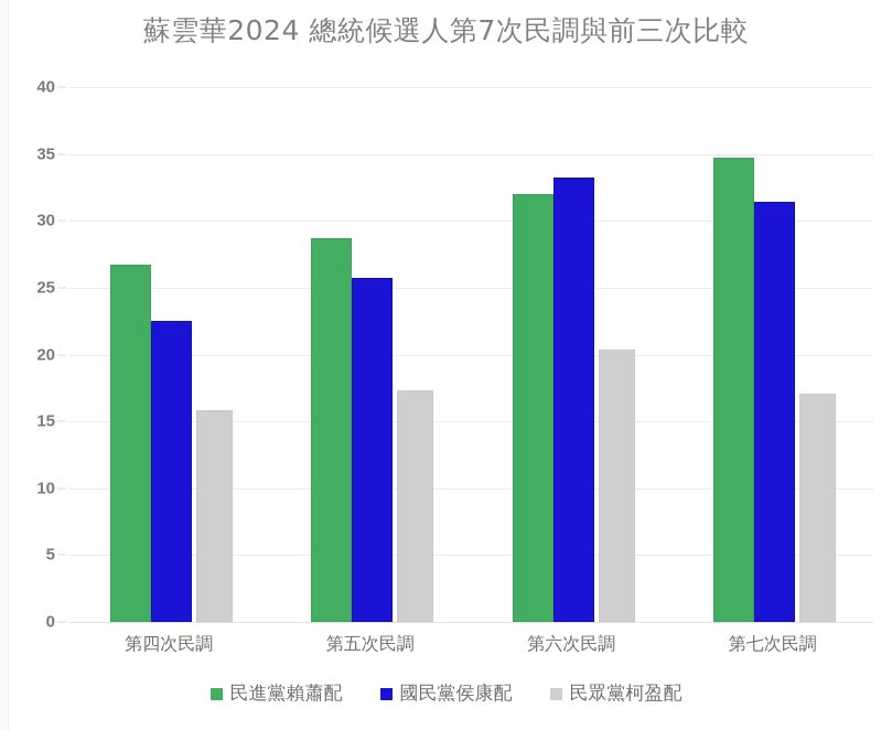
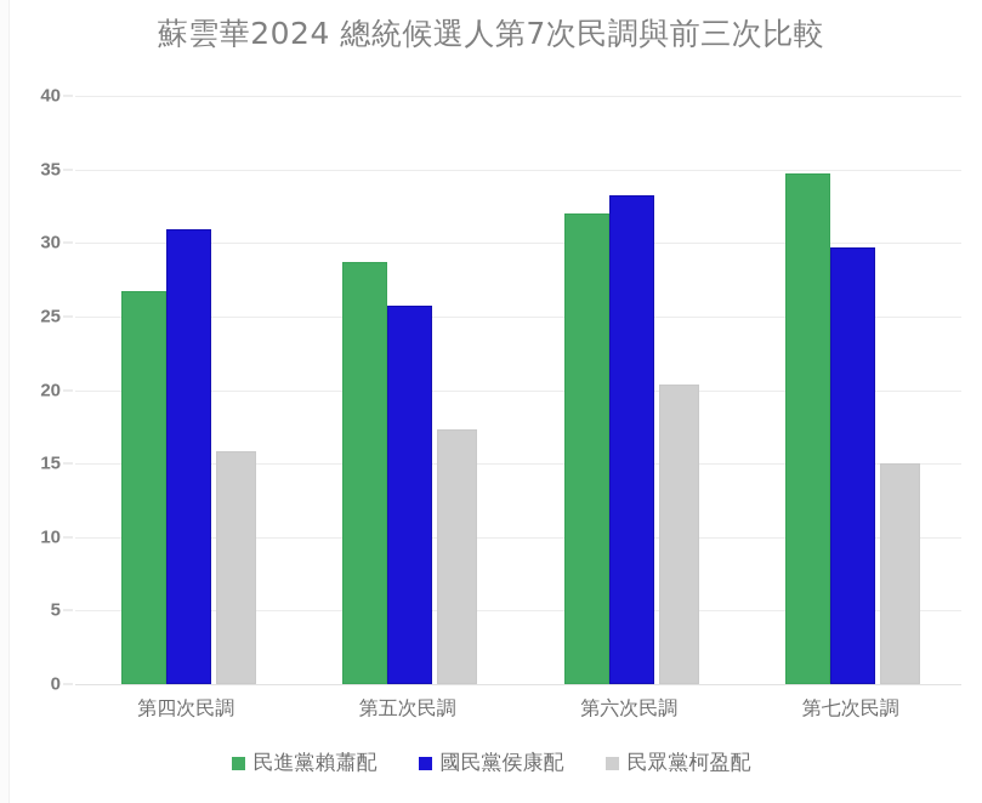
國民黨侯康配/第四次民調: 22.5 -> 30.9
國民黨侯康配/第七次民調: 31.4 -> 29.7
民眾黨柯盈配/第七次民調: 17.1 -> 15.0
